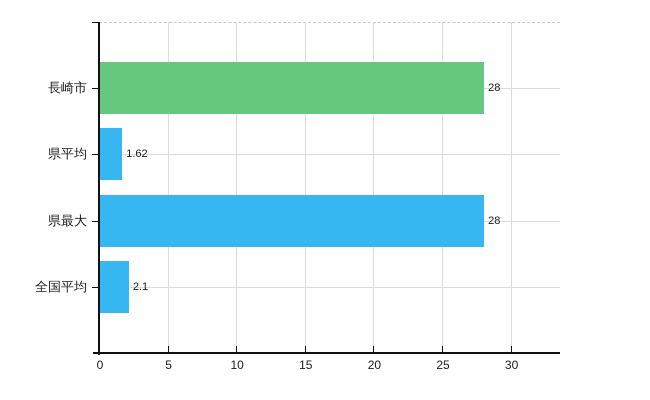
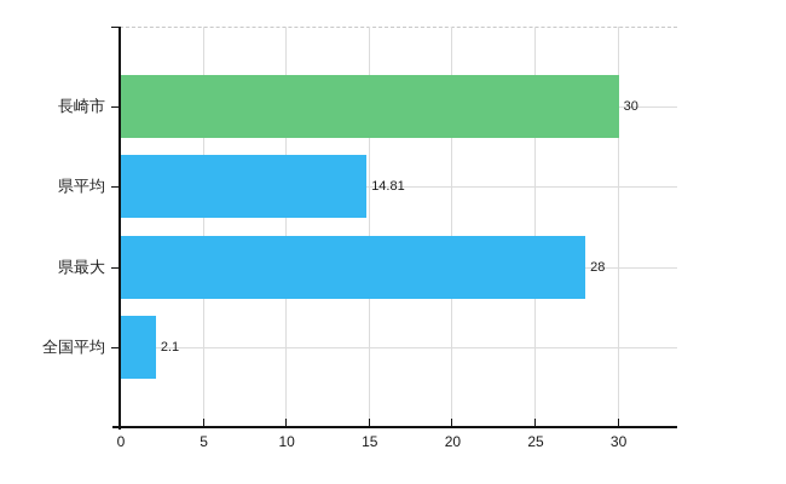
長崎市: 28 -> 30
県平均: 1.62 -> 14.81
